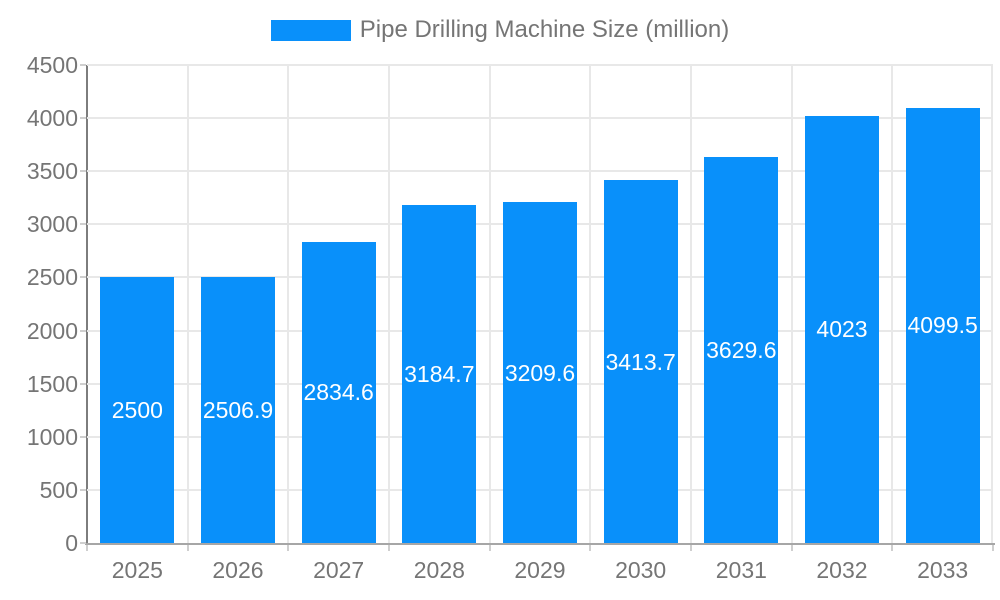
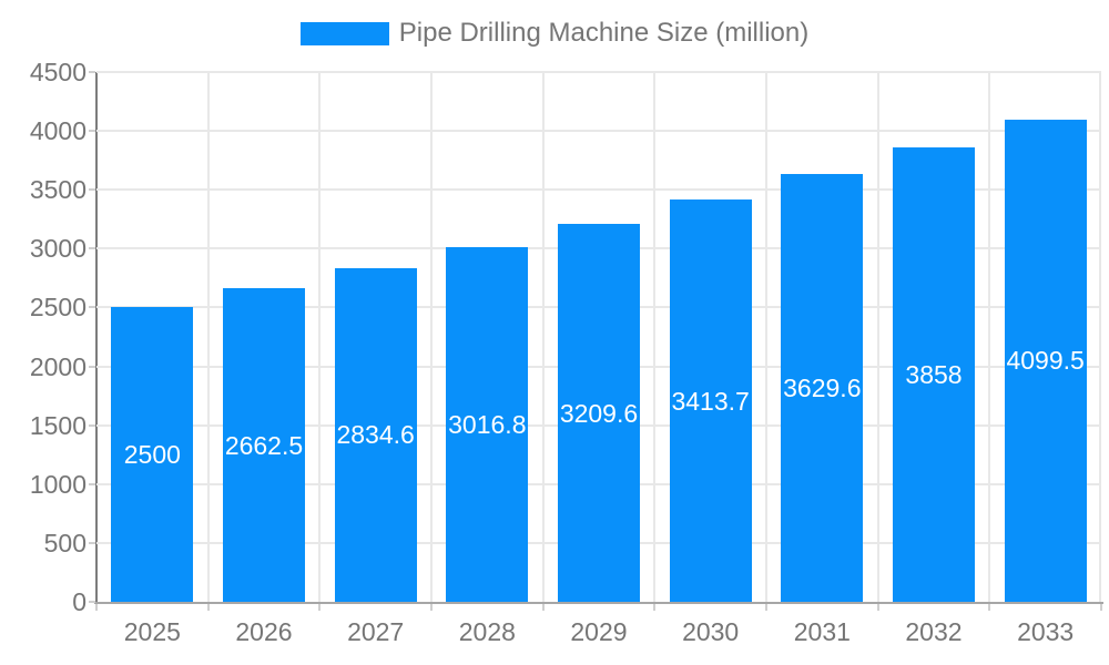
2026: 2506.9 -> 2662.5
2028: 3184.7 -> 3016.8
2032: 4023 -> 3858
